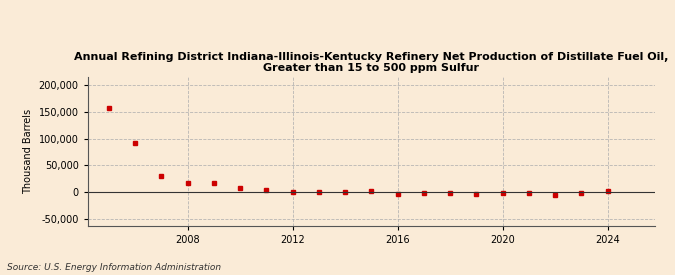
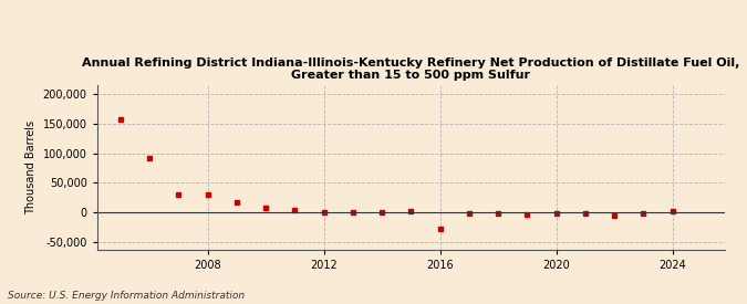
2008: 17,000 -> 30,000
2016: -3,000 -> -28,000
